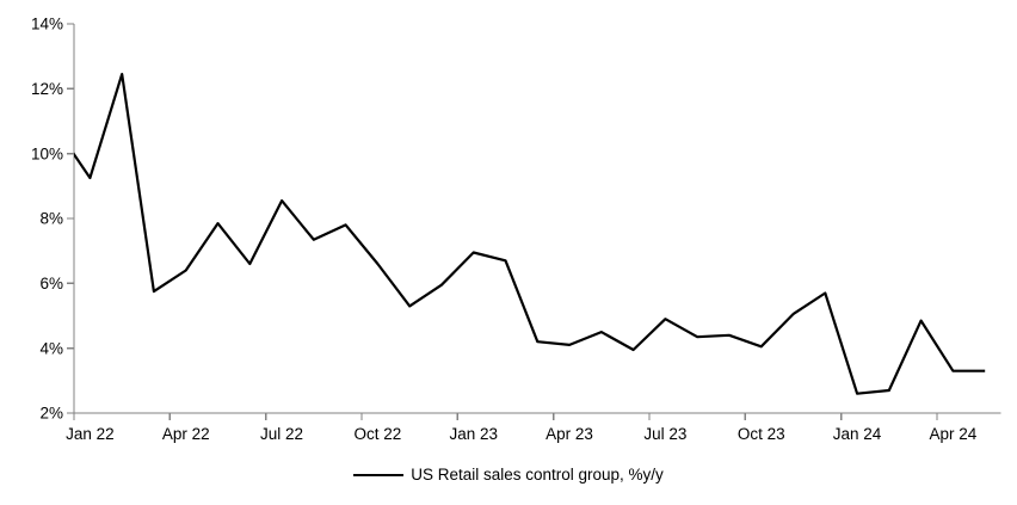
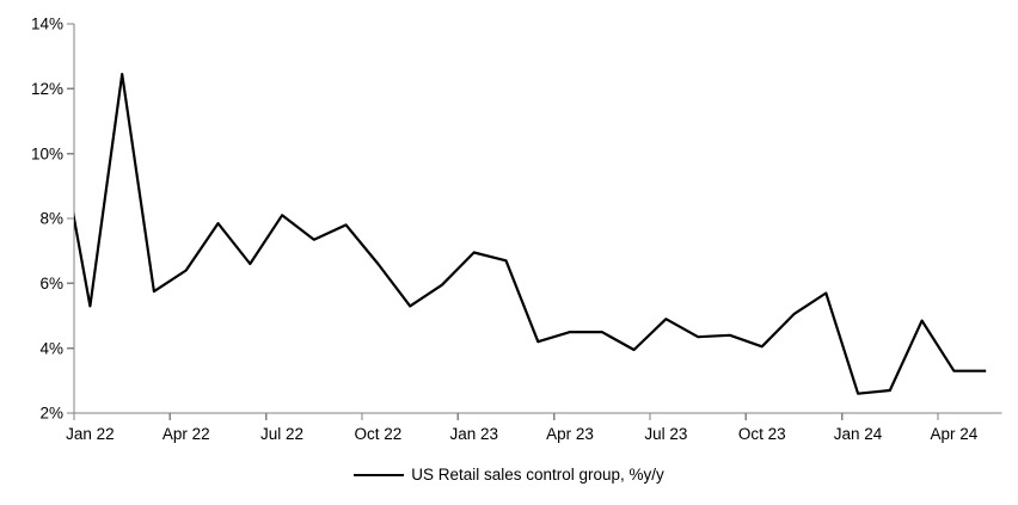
Jan 22: 9.2% -> 5.3%
Jul 22: 8.6% -> 8.1%
Apr 23: 4.1% -> 4.5%
